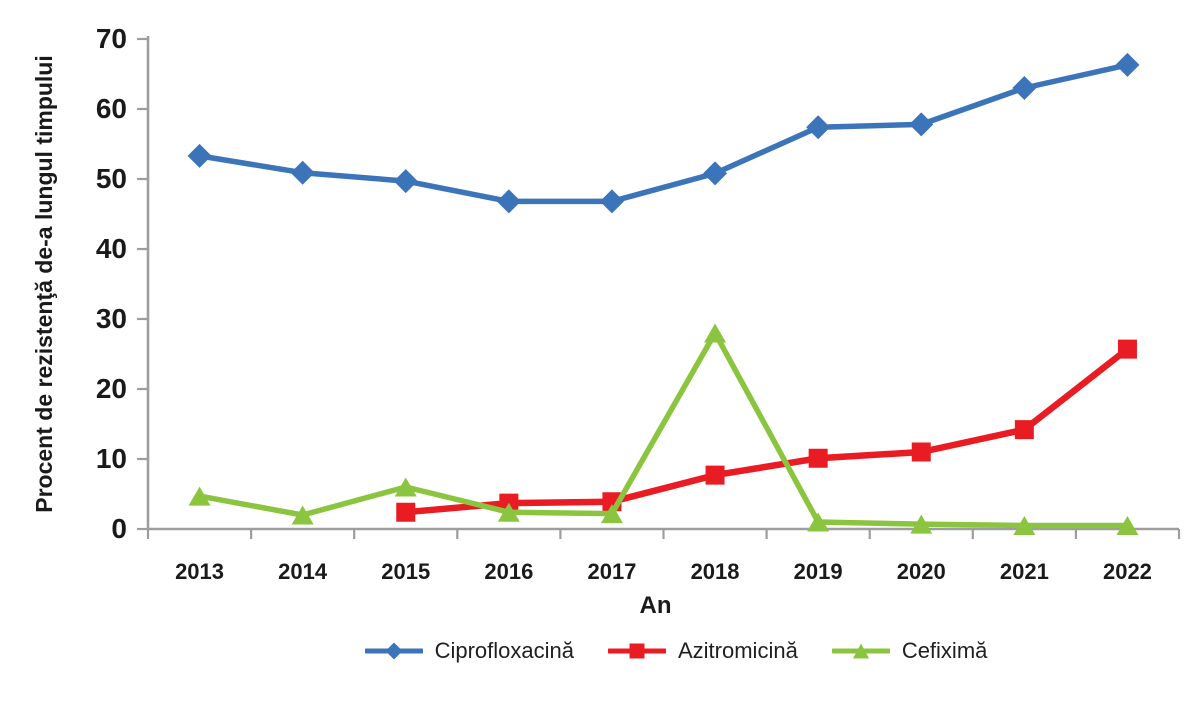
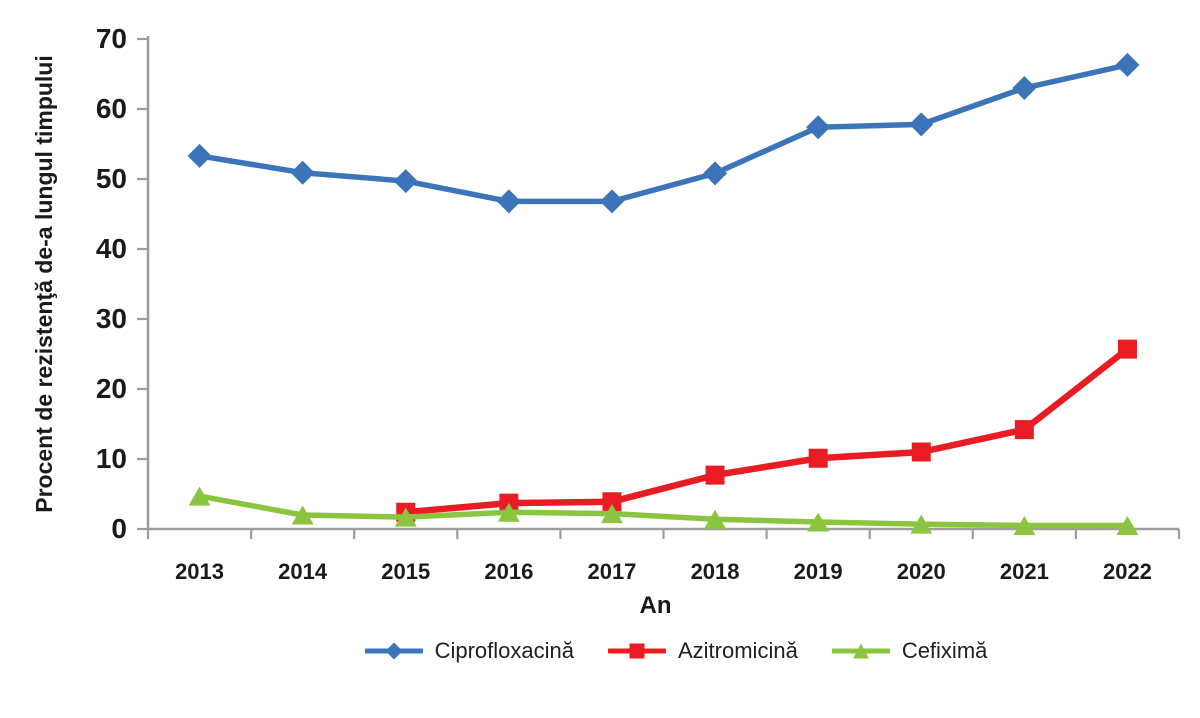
Cefiximă/2015: 6 -> 2
Cefiximă/2018: 28 -> 1
